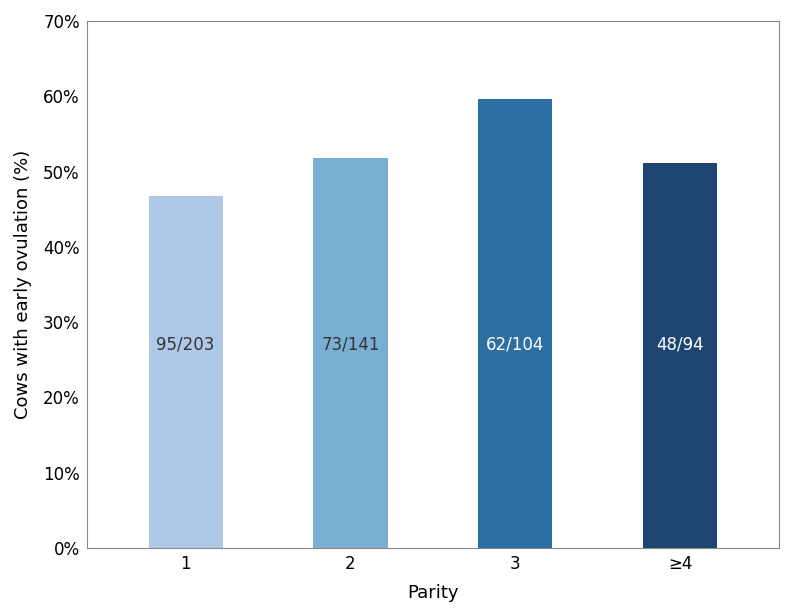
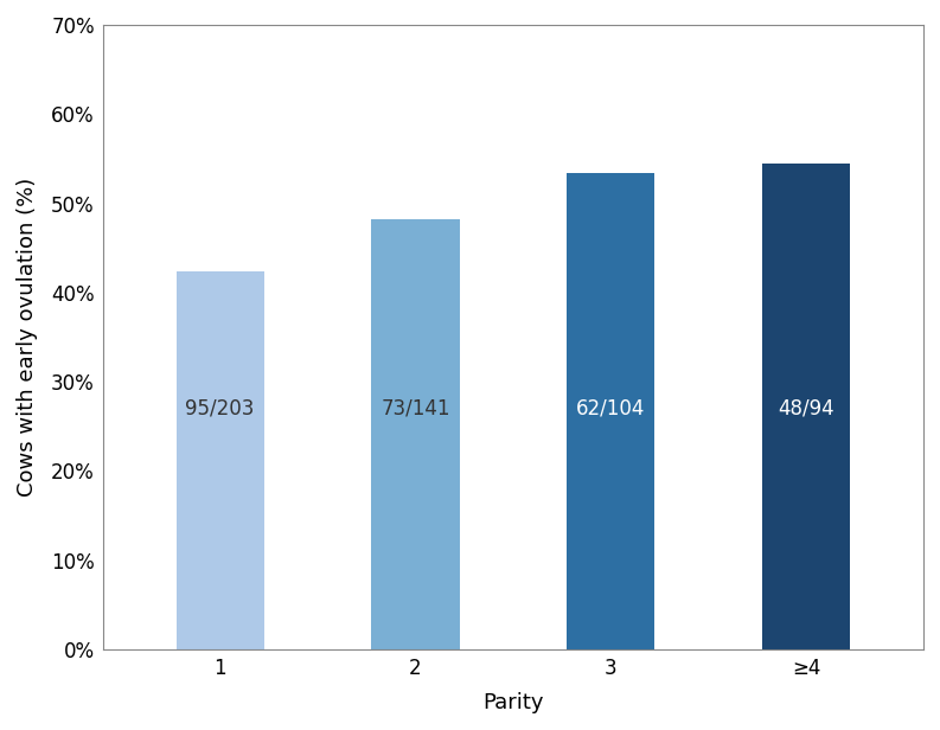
1: 46.8% -> 42.4%
2: 51.8% -> 48.2%
3: 59.6% -> 53.4%
≥4: 51.1% -> 54.4%
